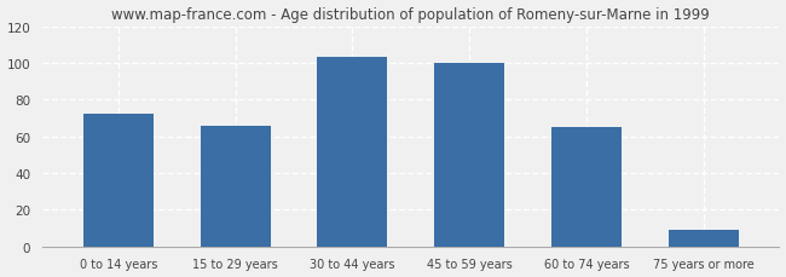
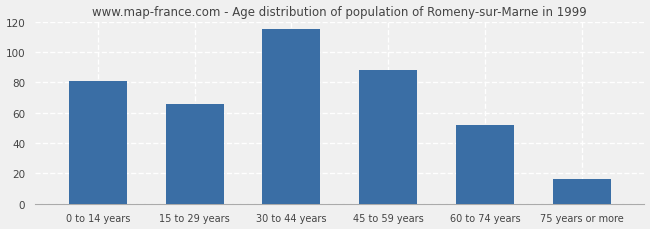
0 to 14 years: 72 -> 81
30 to 44 years: 103 -> 115
45 to 59 years: 100 -> 88
60 to 74 years: 65 -> 52
75 years or more: 9 -> 16
